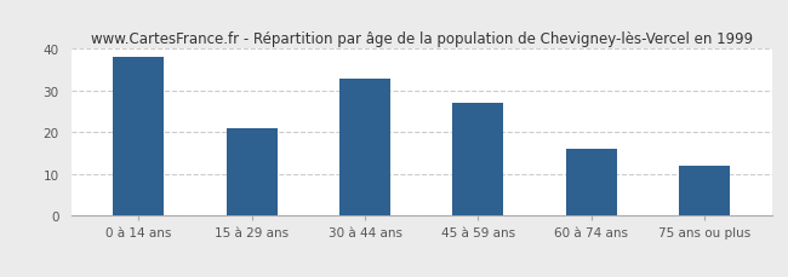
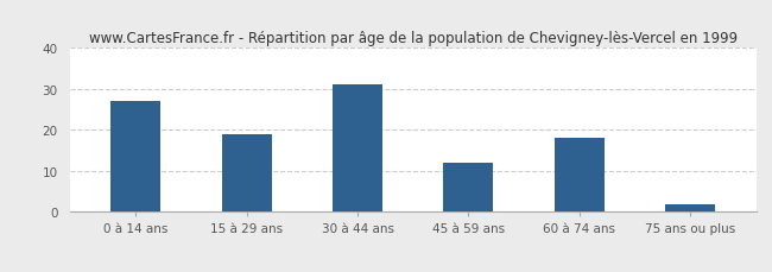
0 à 14 ans: 38 -> 27
15 à 29 ans: 21 -> 19
30 à 44 ans: 33 -> 31
45 à 59 ans: 27 -> 12
60 à 74 ans: 16 -> 18
75 ans ou plus: 12 -> 2
